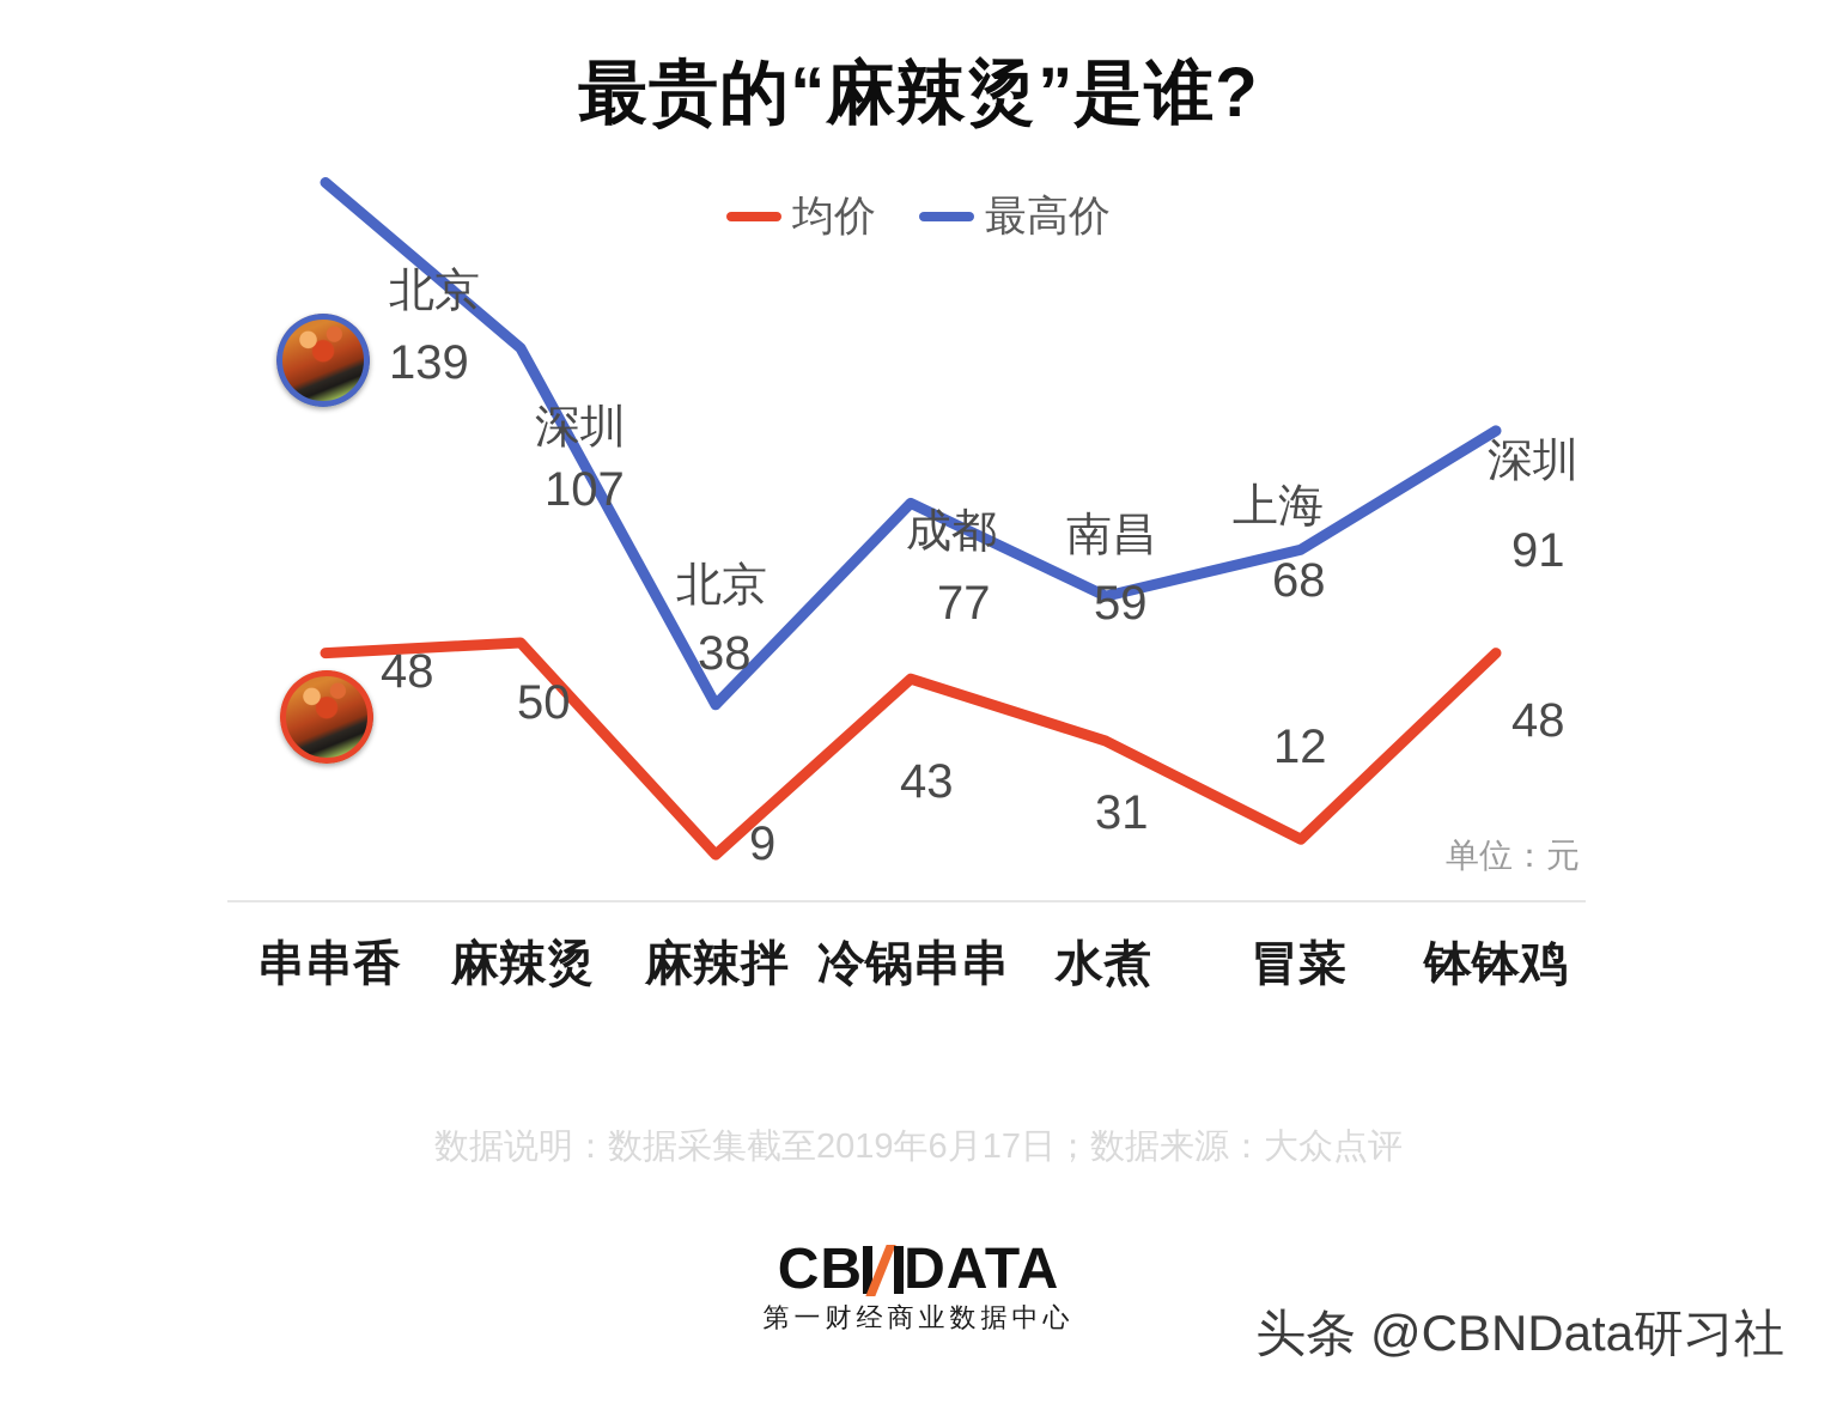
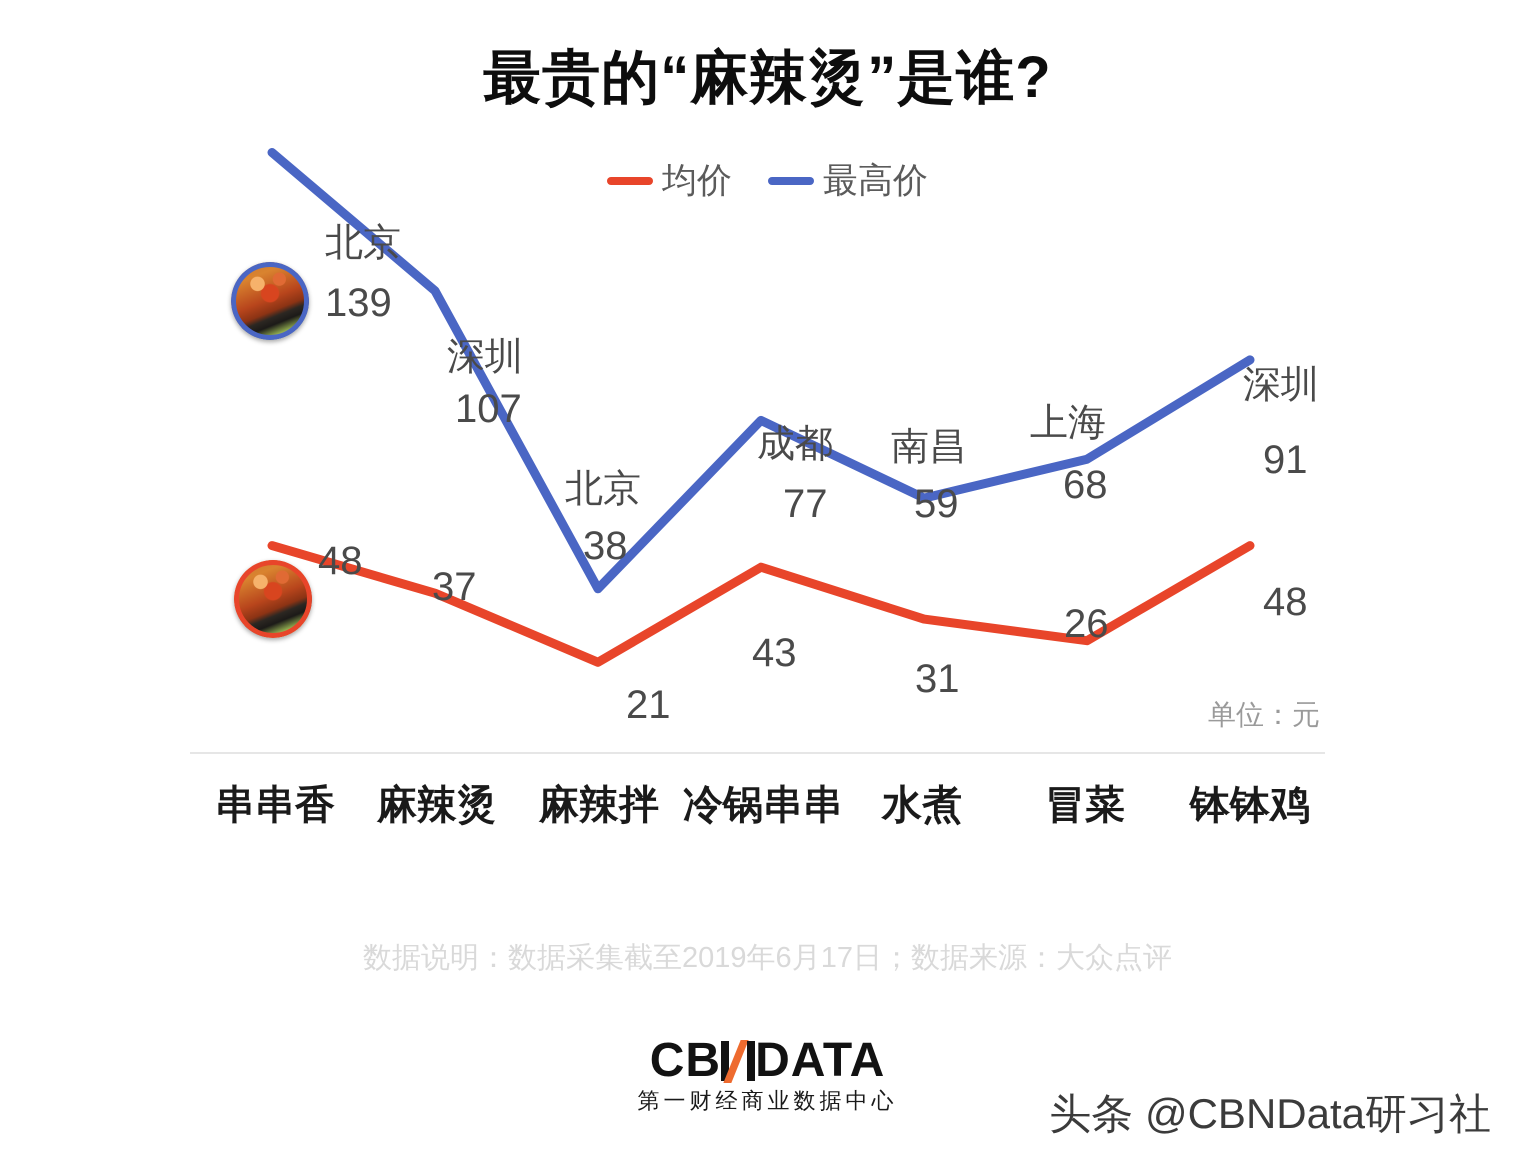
均价/麻辣烫: 50 -> 37
均价/麻辣拌: 9 -> 21
均价/冒菜: 12 -> 26
